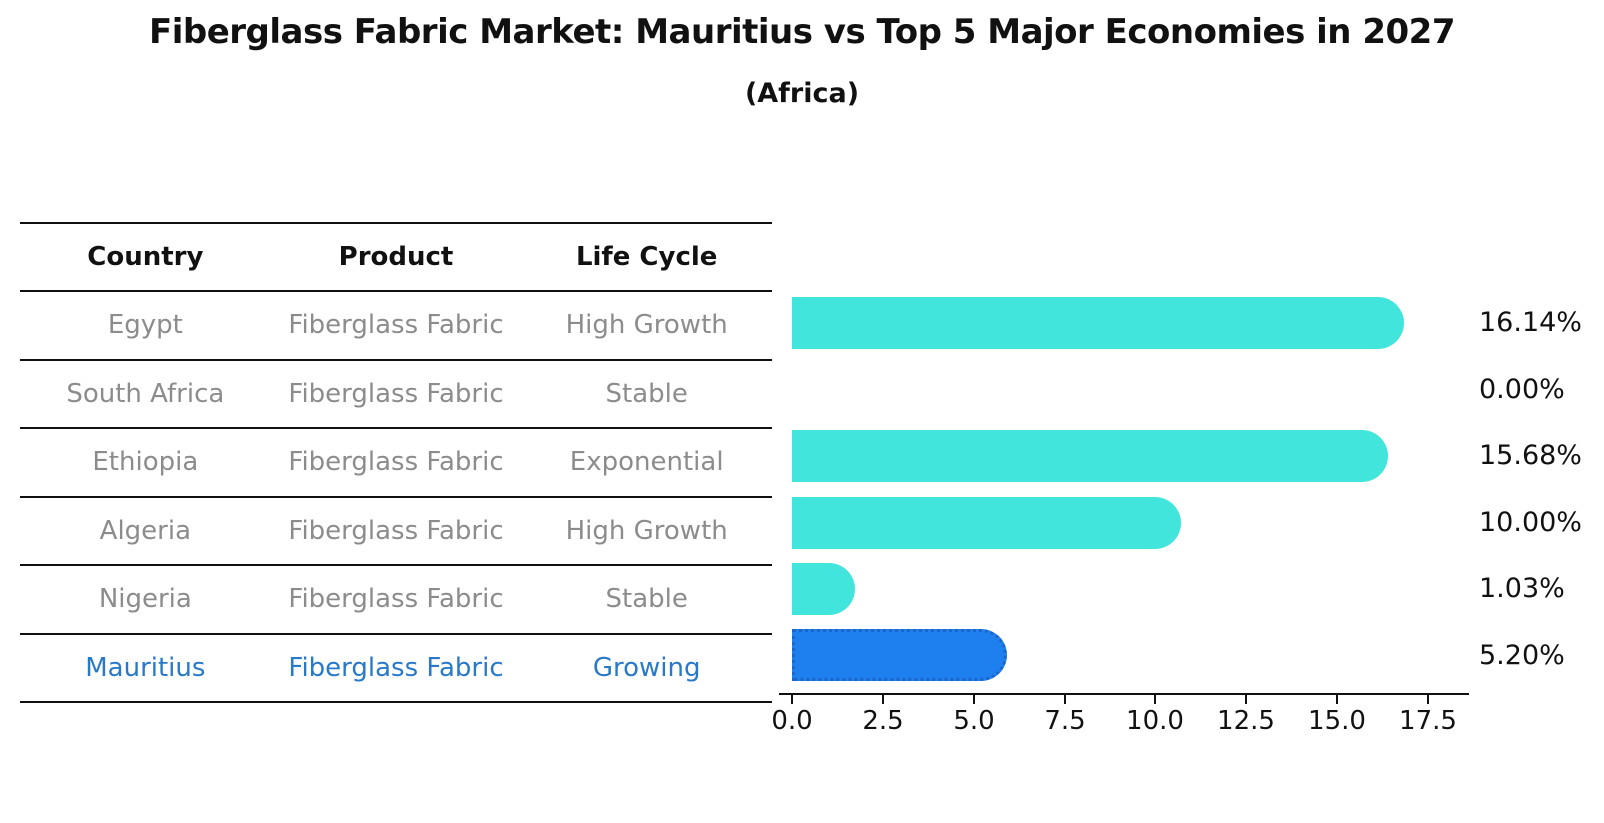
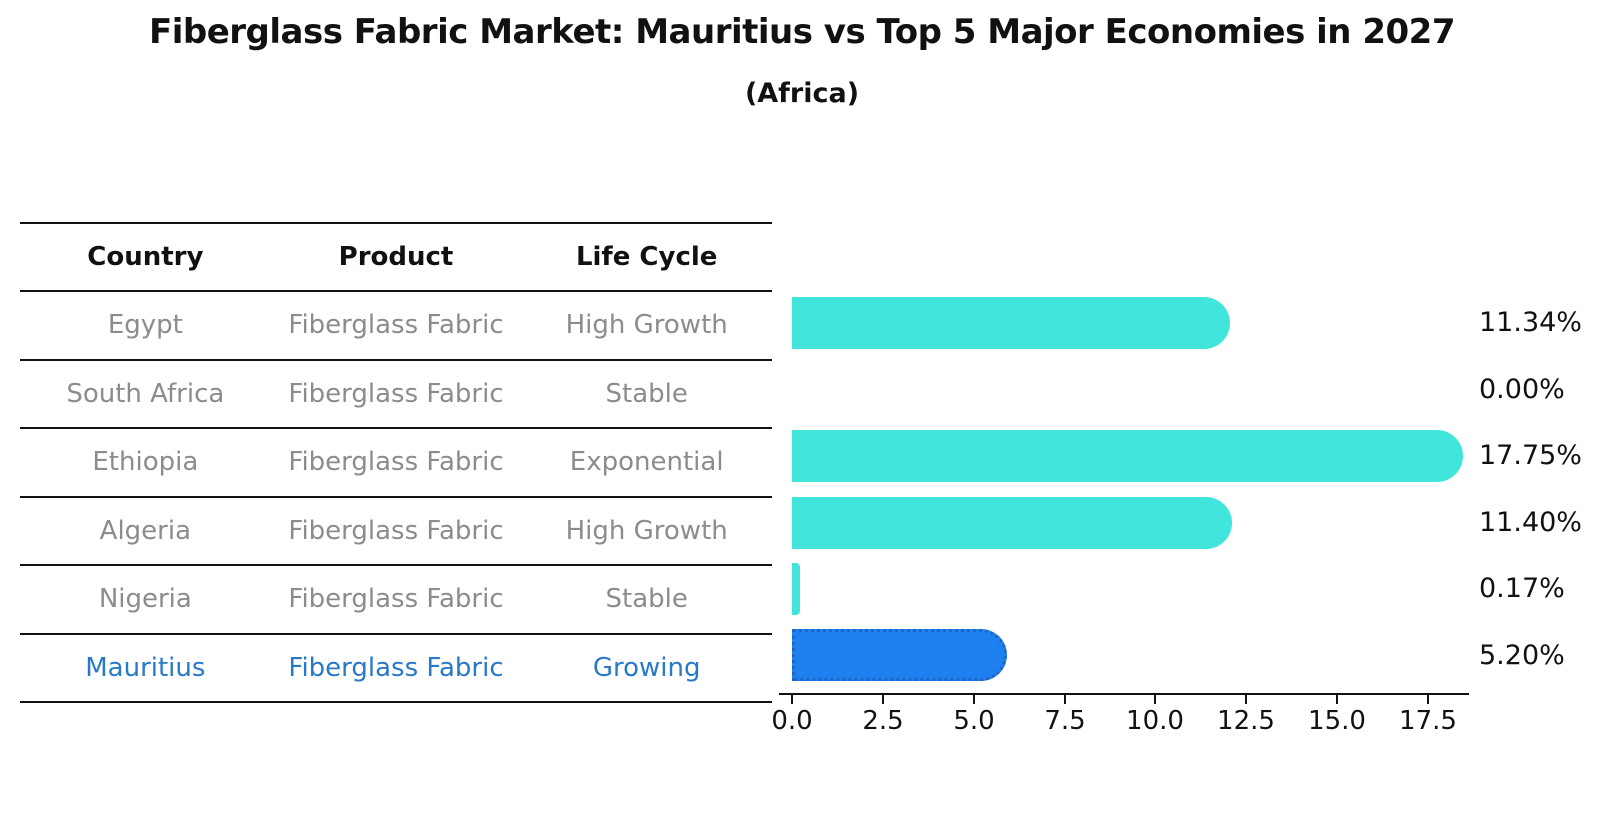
Egypt: 16.14% -> 11.34%
Ethiopia: 15.68% -> 17.75%
Algeria: 10.00% -> 11.40%
Nigeria: 1.03% -> 0.17%
